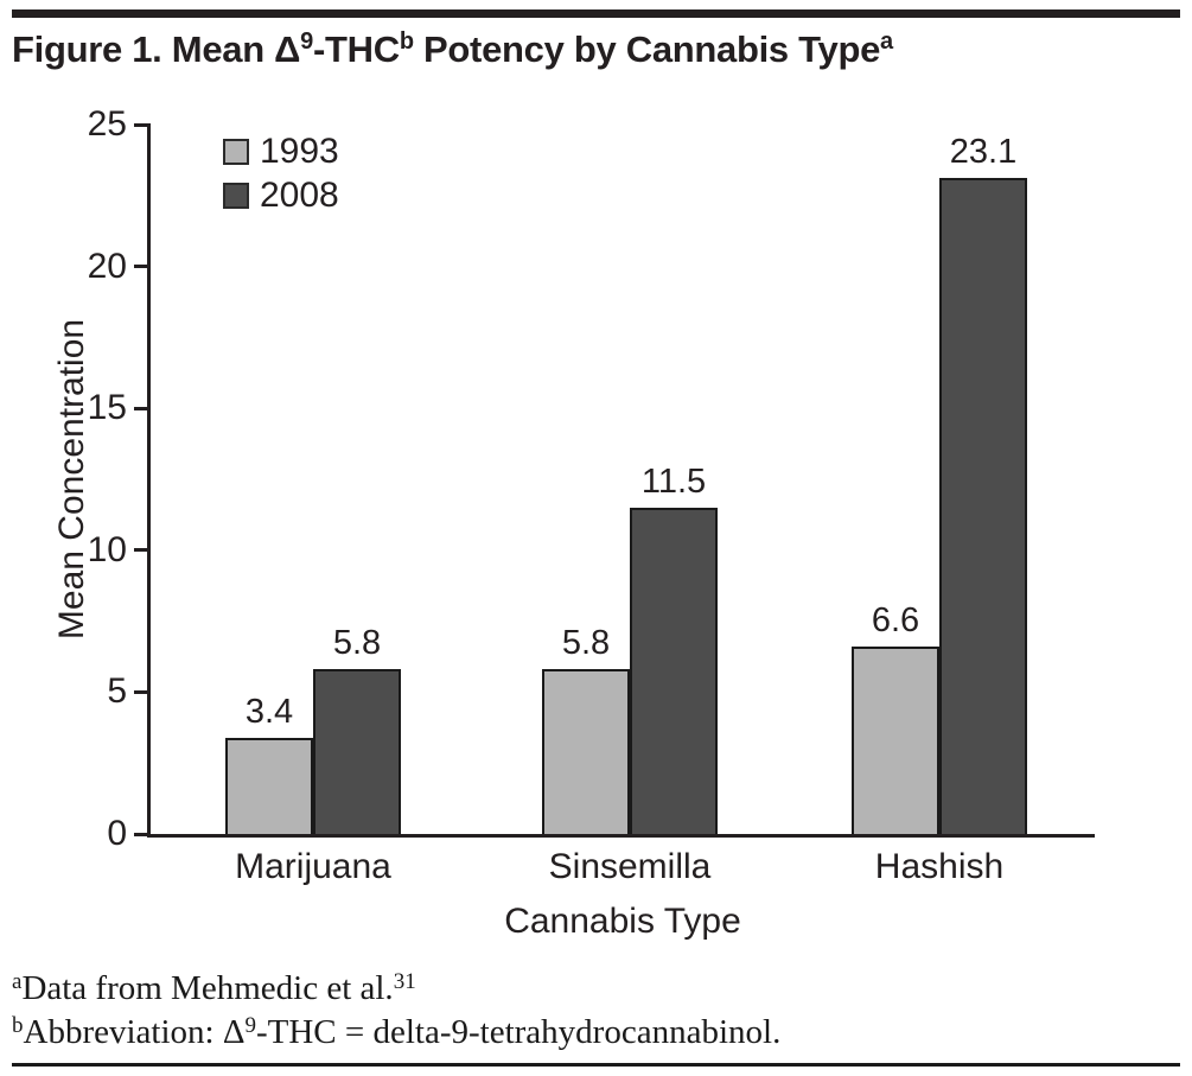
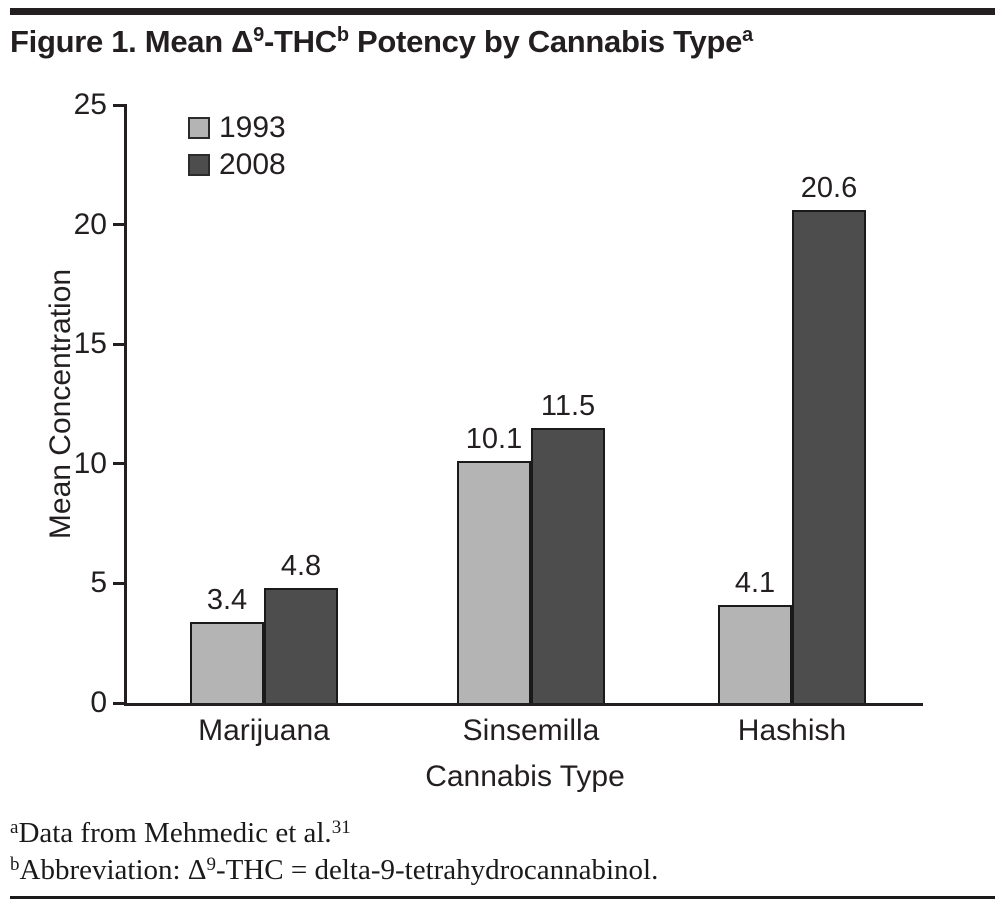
2008/Marijuana: 5.8 -> 4.8
1993/Sinsemilla: 5.8 -> 10.1
1993/Hashish: 6.6 -> 4.1
2008/Hashish: 23.1 -> 20.6
